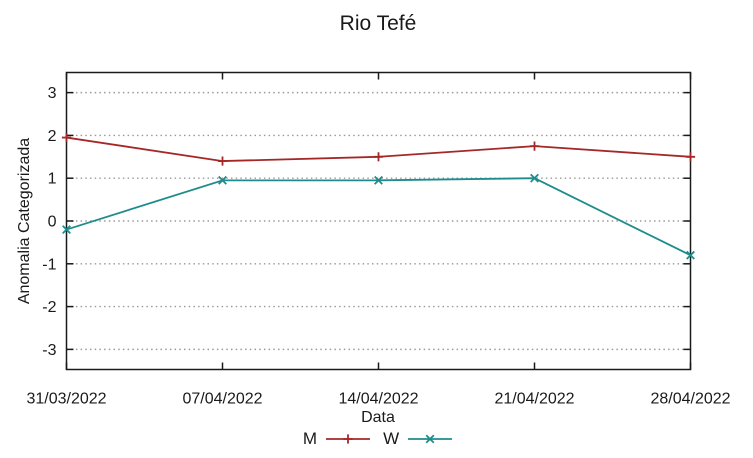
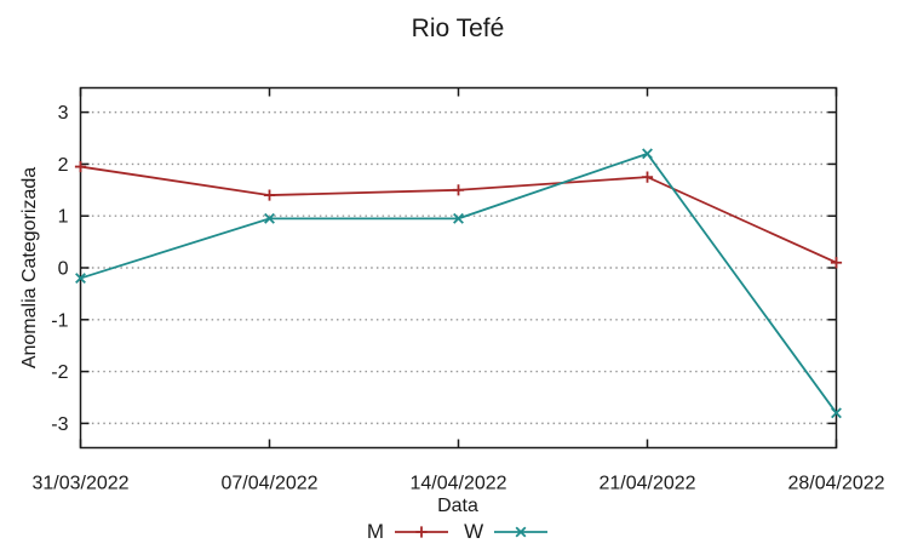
W/21/04/2022: 1.0 -> 2.2
M/28/04/2022: 1.5 -> 0.1
W/28/04/2022: -0.8 -> -2.8
